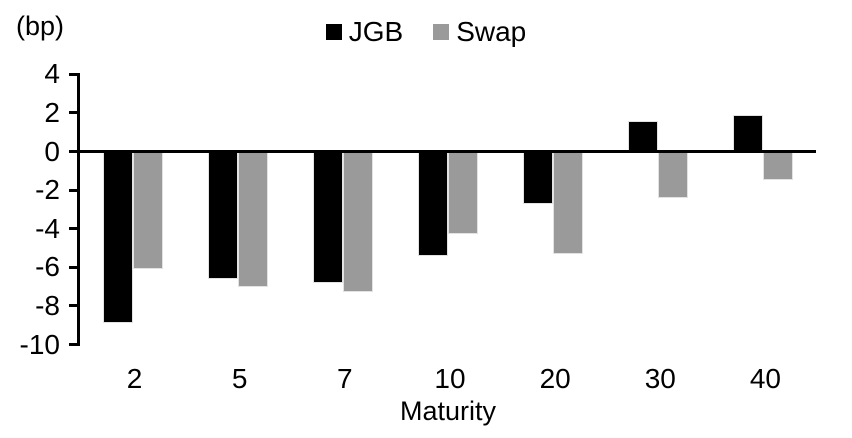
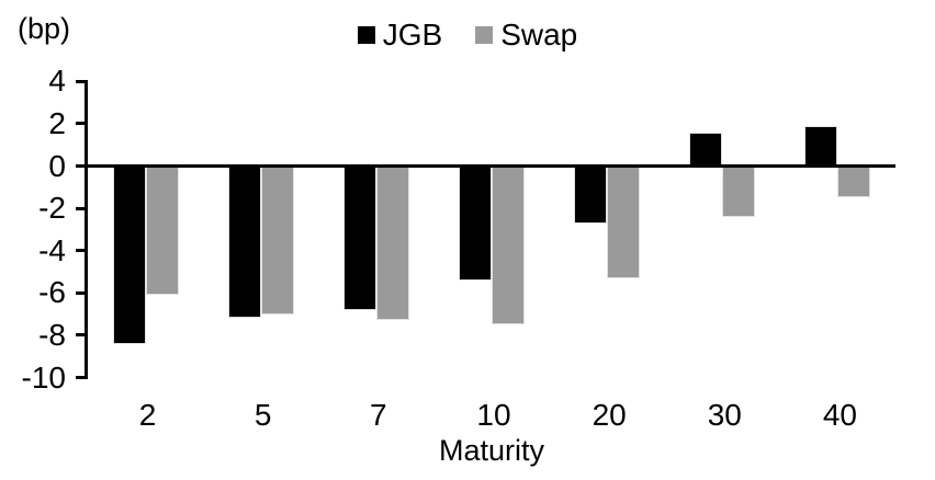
JGB/2: -8.9 -> -8.4
JGB/5: -6.6 -> -7.2
Swap/10: -4.3 -> -7.5
